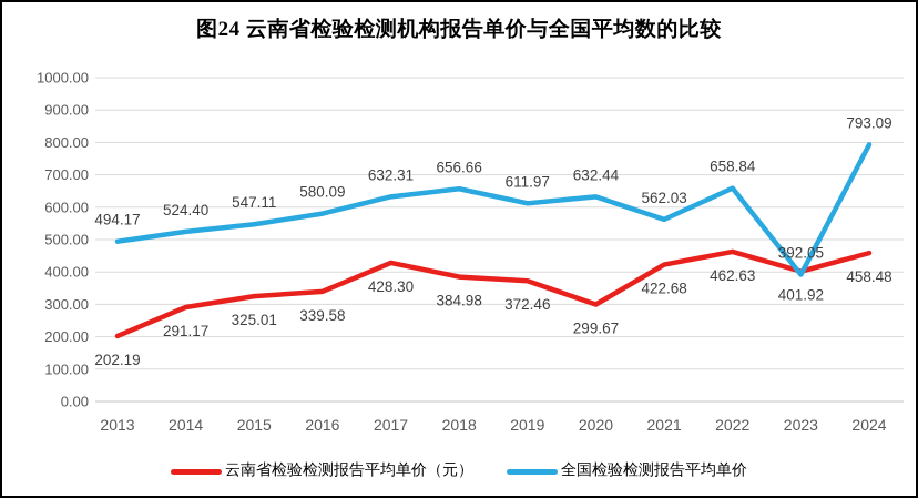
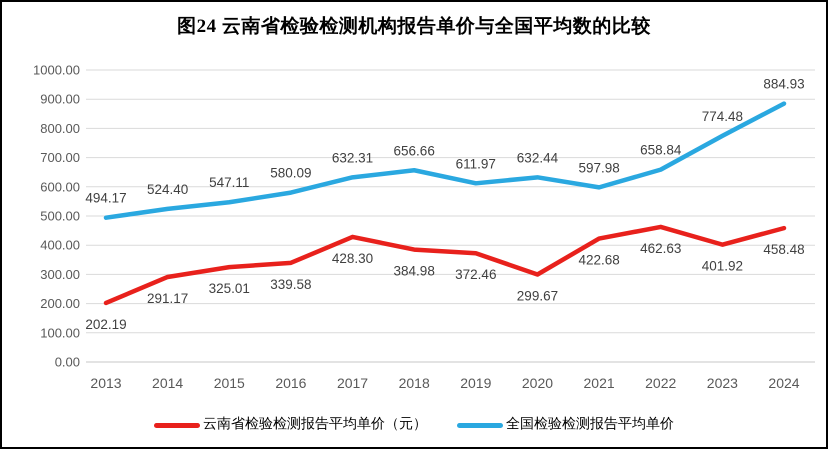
全国检验检测报告平均单价/2021: 562.03 -> 597.98
全国检验检测报告平均单价/2023: 392.05 -> 774.48
全国检验检测报告平均单价/2024: 793.09 -> 884.93
